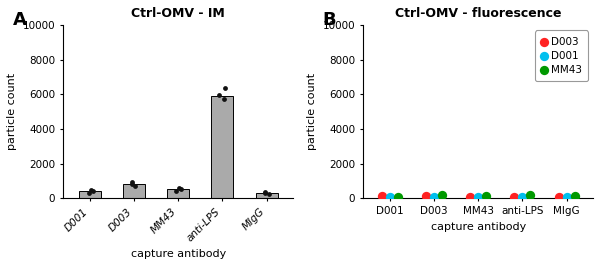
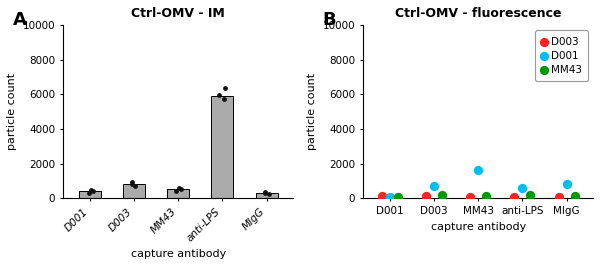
Ctrl-OMV - fluorescence/D001/D003: 100 -> 700
Ctrl-OMV - fluorescence/D001/MM43: 100 -> 1600
Ctrl-OMV - fluorescence/D001/anti-LPS: 100 -> 600
Ctrl-OMV - fluorescence/D001/MIgG: 100 -> 800
